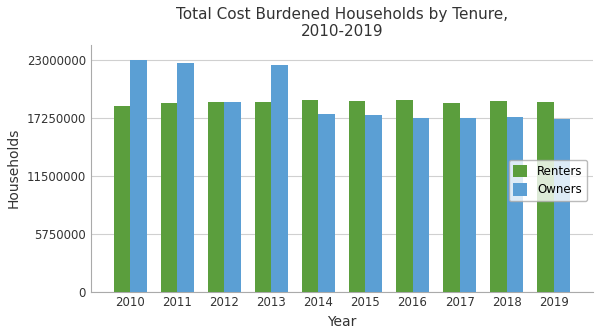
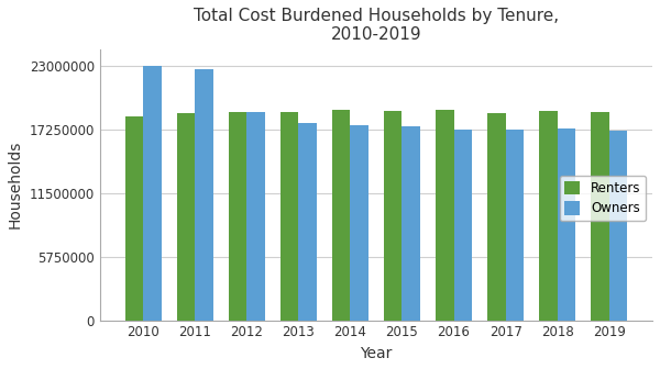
Owners/2013: 22500000 -> 17800000
